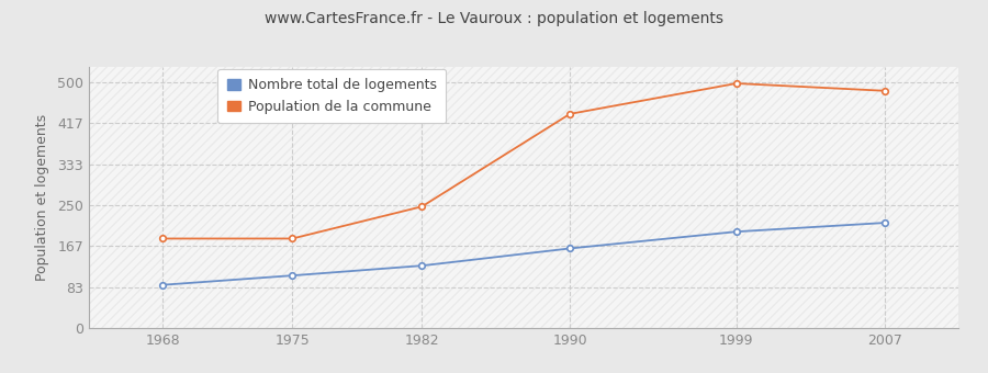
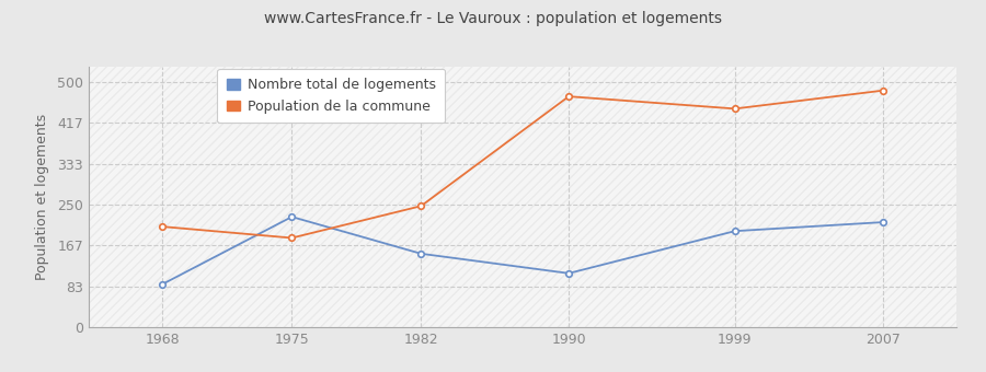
Population de la commune/1968: 182 -> 205
Nombre total de logements/1975: 107 -> 225
Nombre total de logements/1982: 127 -> 150
Nombre total de logements/1990: 162 -> 110
Population de la commune/1990: 435 -> 470
Population de la commune/1999: 497 -> 445
